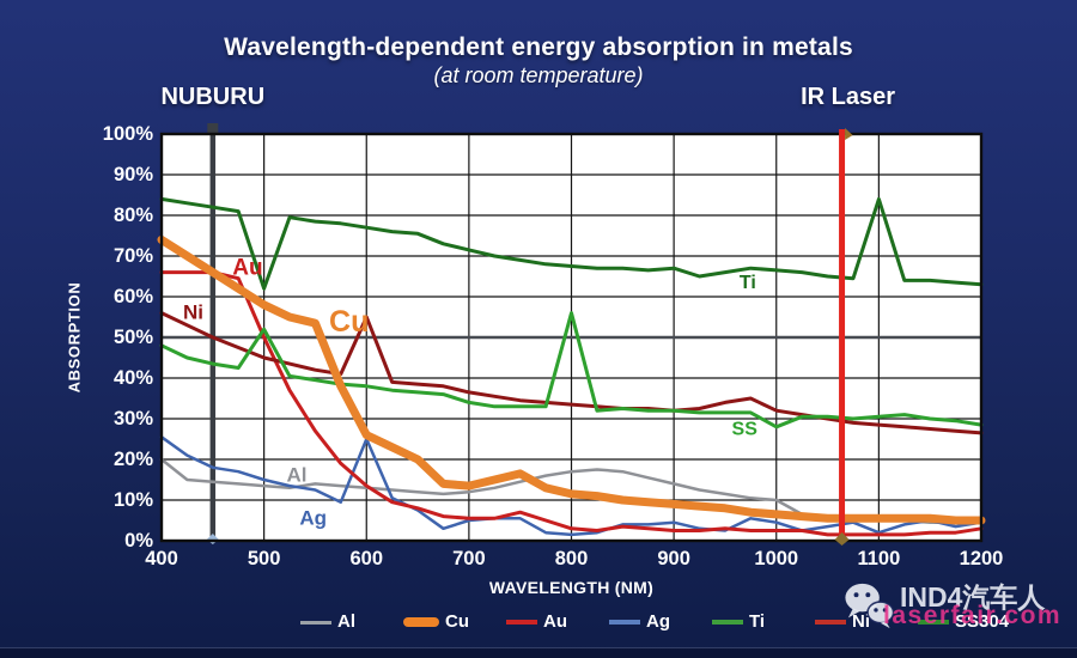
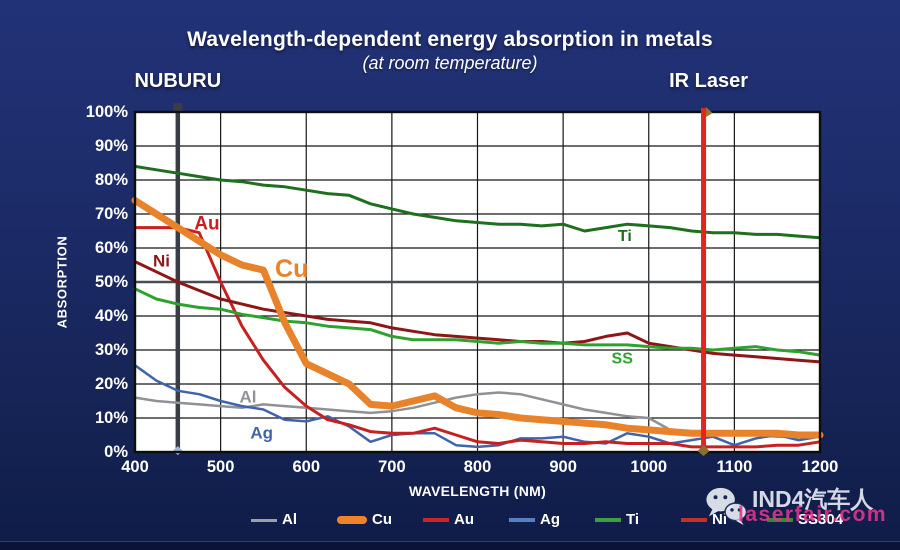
Al/400: 20% -> 16%
SS/500: 52% -> 42%
Ti/500: 62% -> 80%
Ag/600: 25% -> 9%
Ni/600: 55% -> 40%
SS/800: 56% -> 32%
SS/1000: 28% -> 31%
Ti/1100: 84% -> 64%
